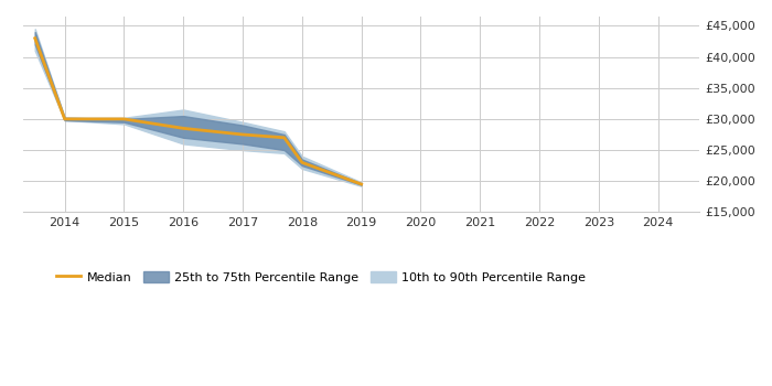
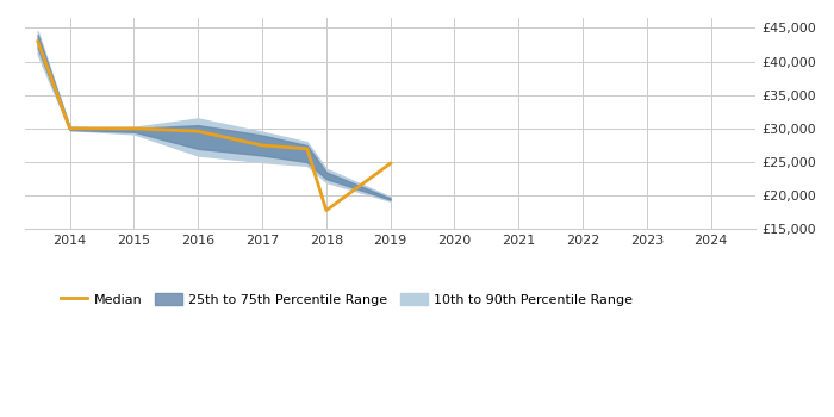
Median/2016: £28,500 -> £29,600
Median/2018: £23,000 -> £17,800
Median/2019: £19,500 -> £24,800
